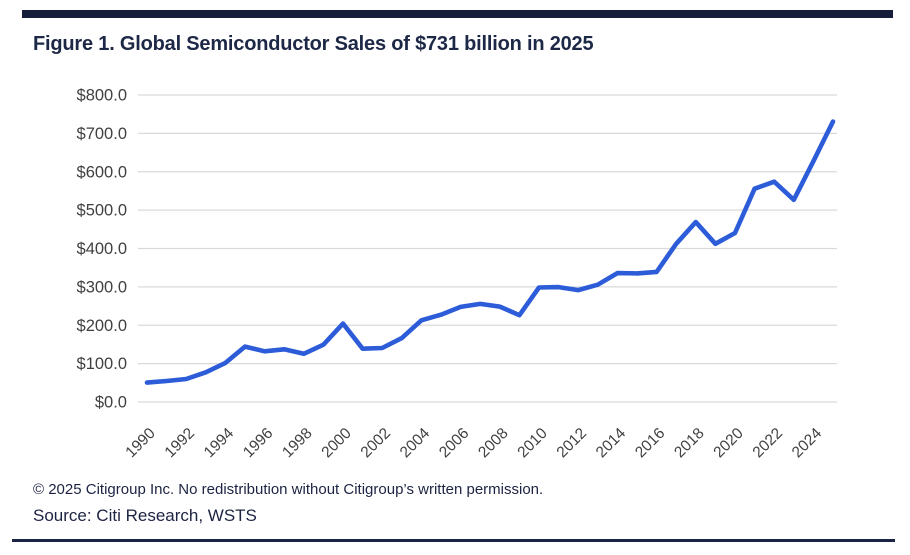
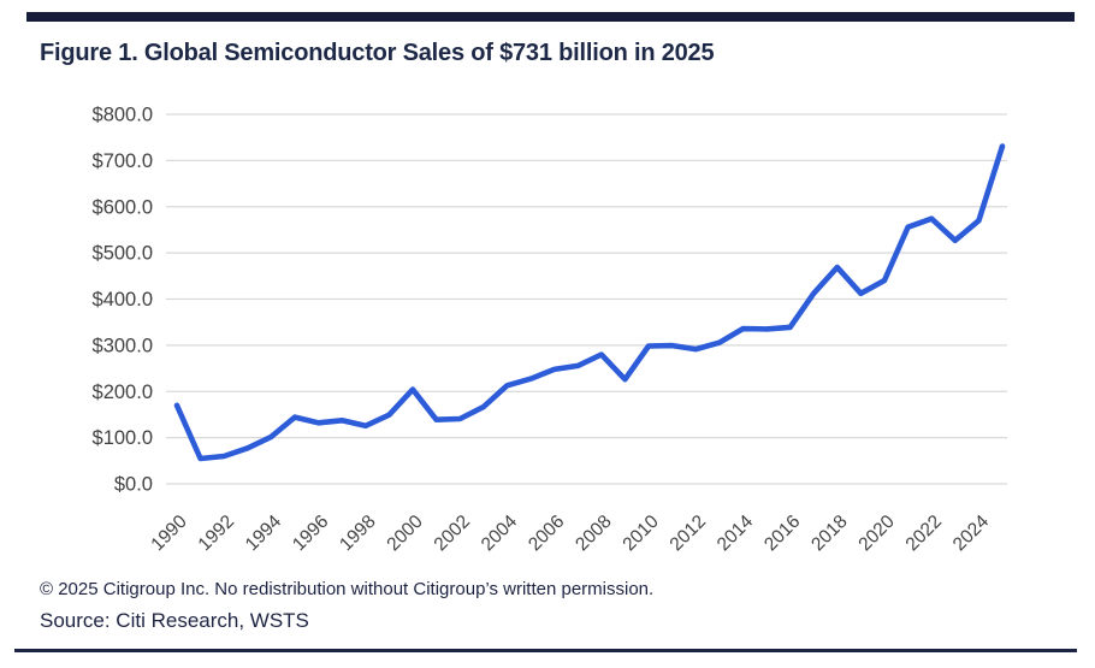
1990: $50 -> $170
2008: $250 -> $280
2024: $630 -> $570
